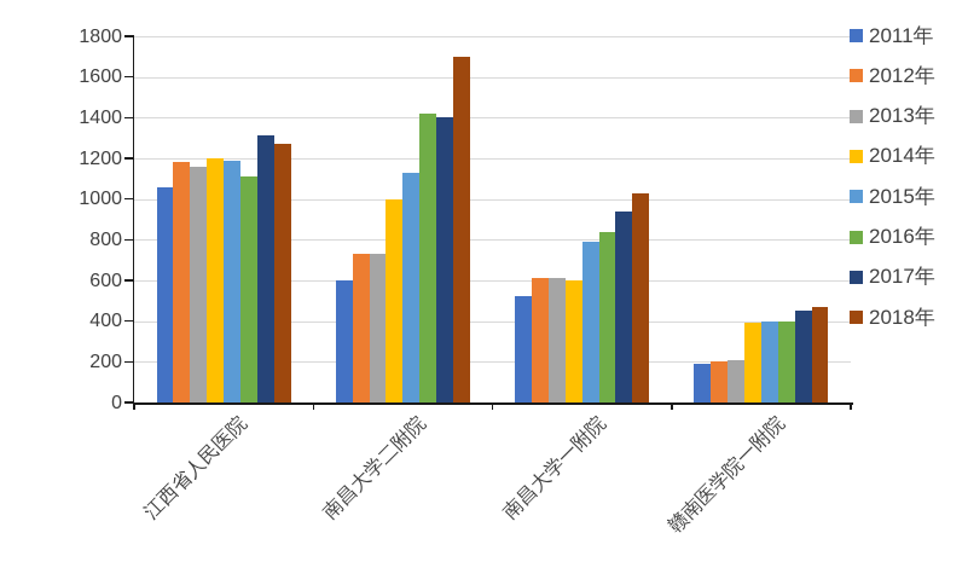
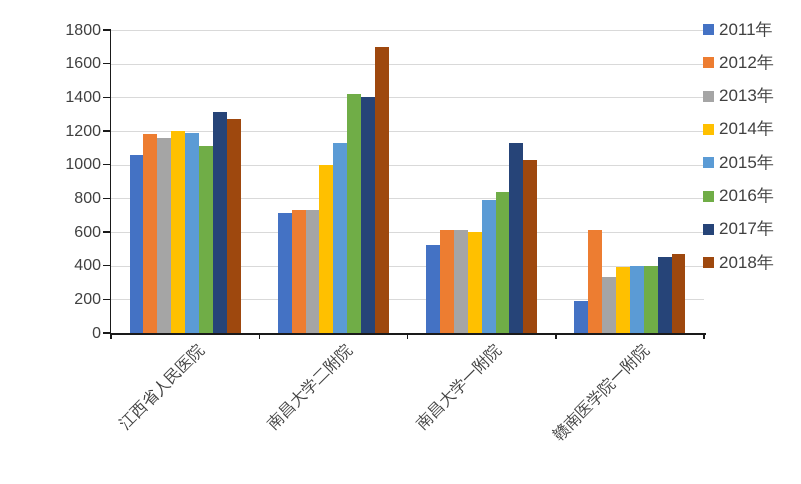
2011年/南昌大学二附院: 600 -> 710
2017年/南昌大学一附院: 940 -> 1130
2012年/赣南医学院一附院: 200 -> 610
2013年/赣南医学院一附院: 210 -> 330
